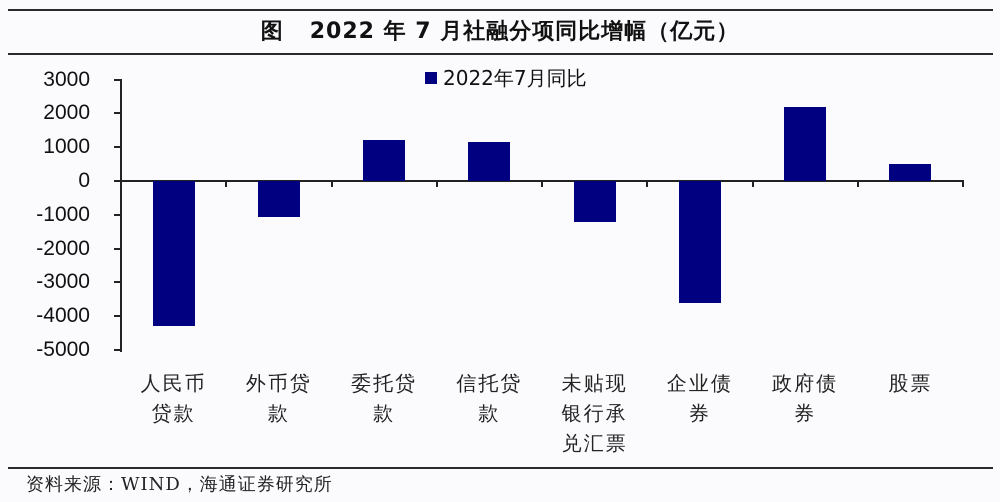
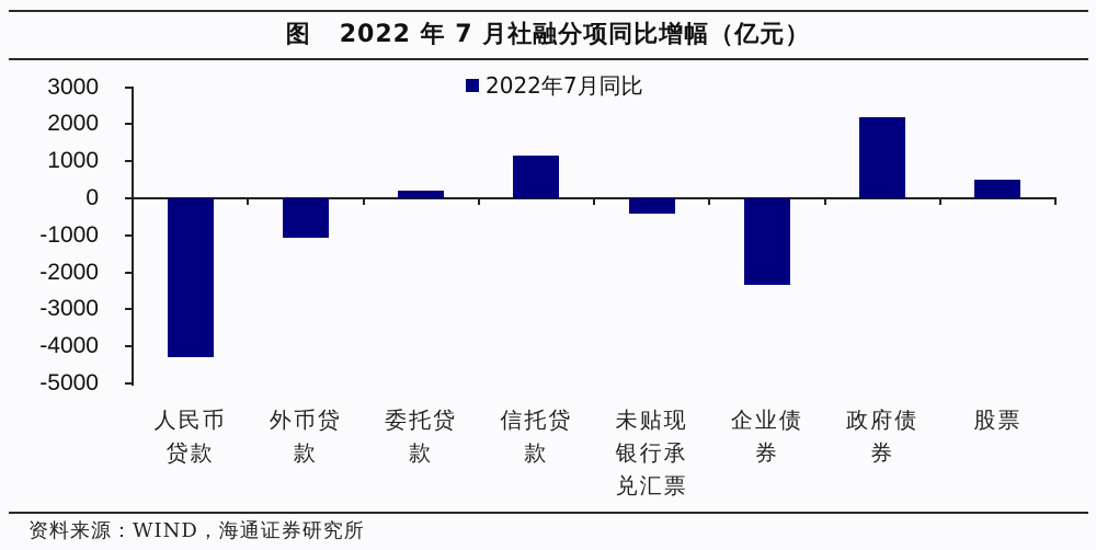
委托贷款: 1200 -> 200
未贴现银行承兑汇票: -1200 -> -400
企业债券: -3600 -> -2300
